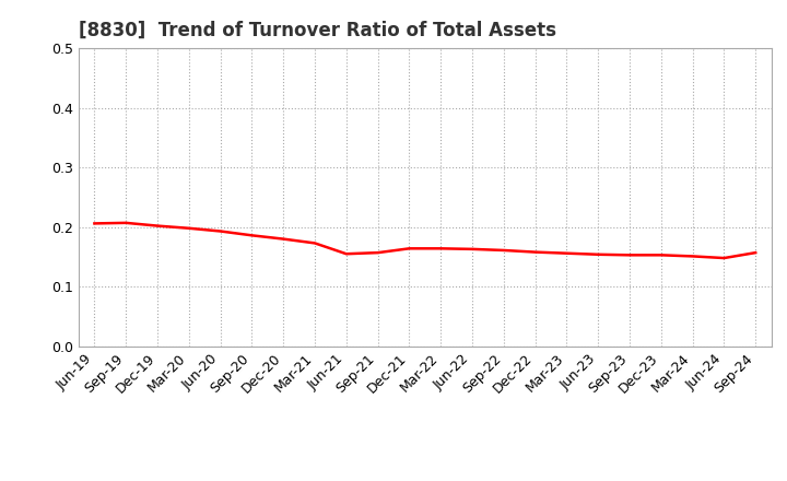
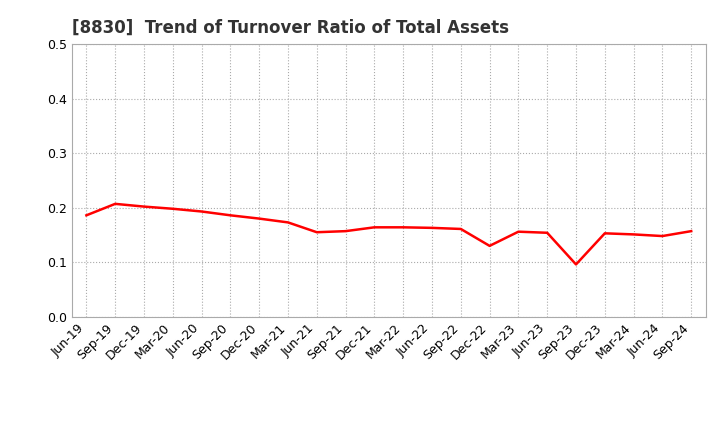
Jun-19: 0.206 -> 0.186
Dec-22: 0.158 -> 0.130
Sep-23: 0.153 -> 0.096
